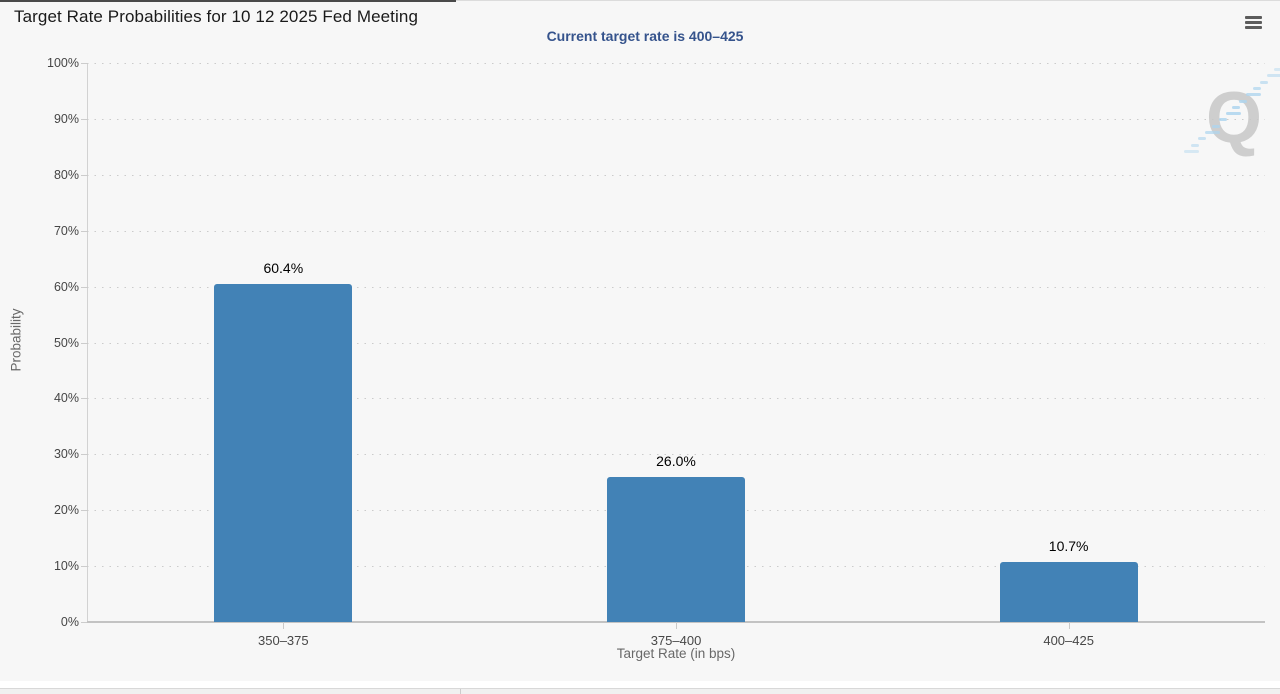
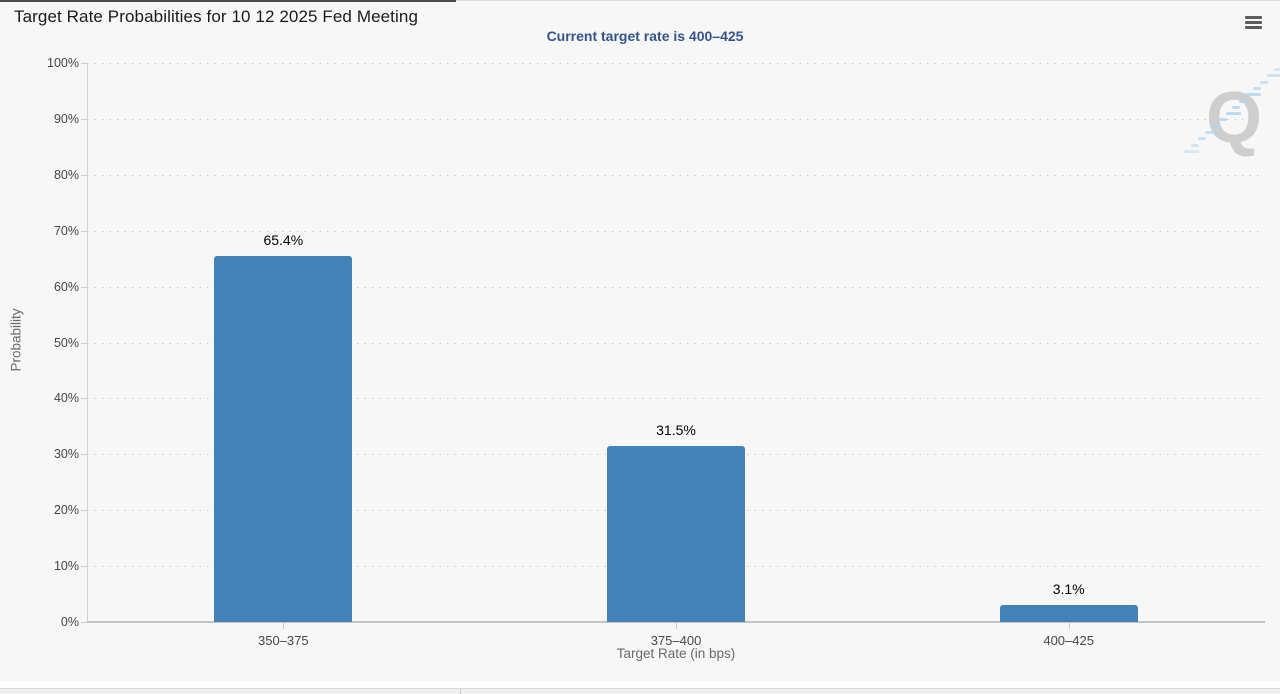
350–375: 60.4% -> 65.4%
375–400: 26.0% -> 31.5%
400–425: 10.7% -> 3.1%
